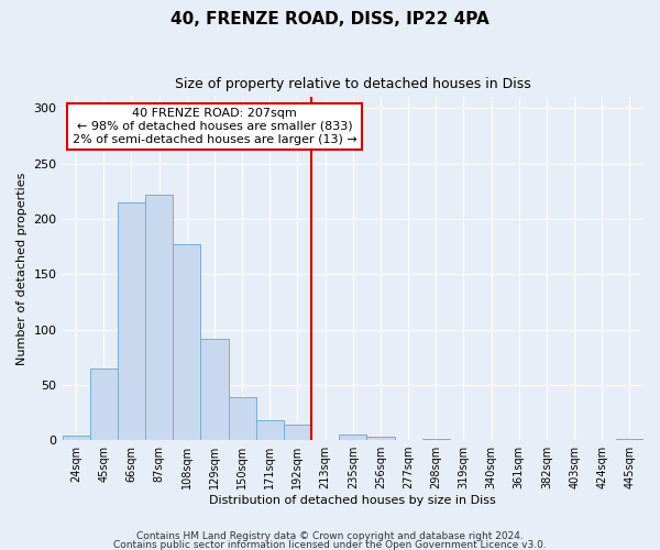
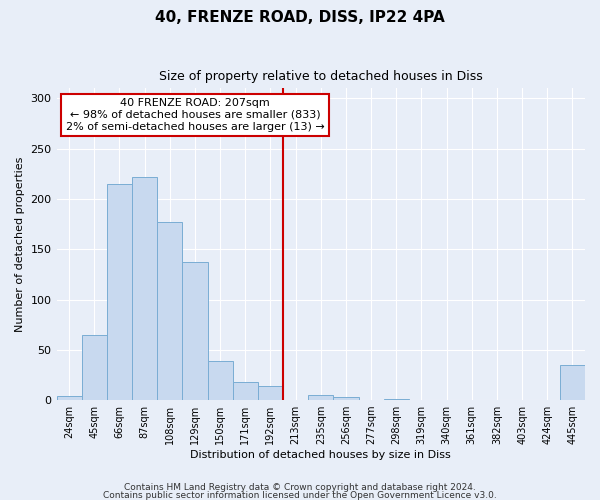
129sqm: 92 -> 137
445sqm: 1 -> 35
